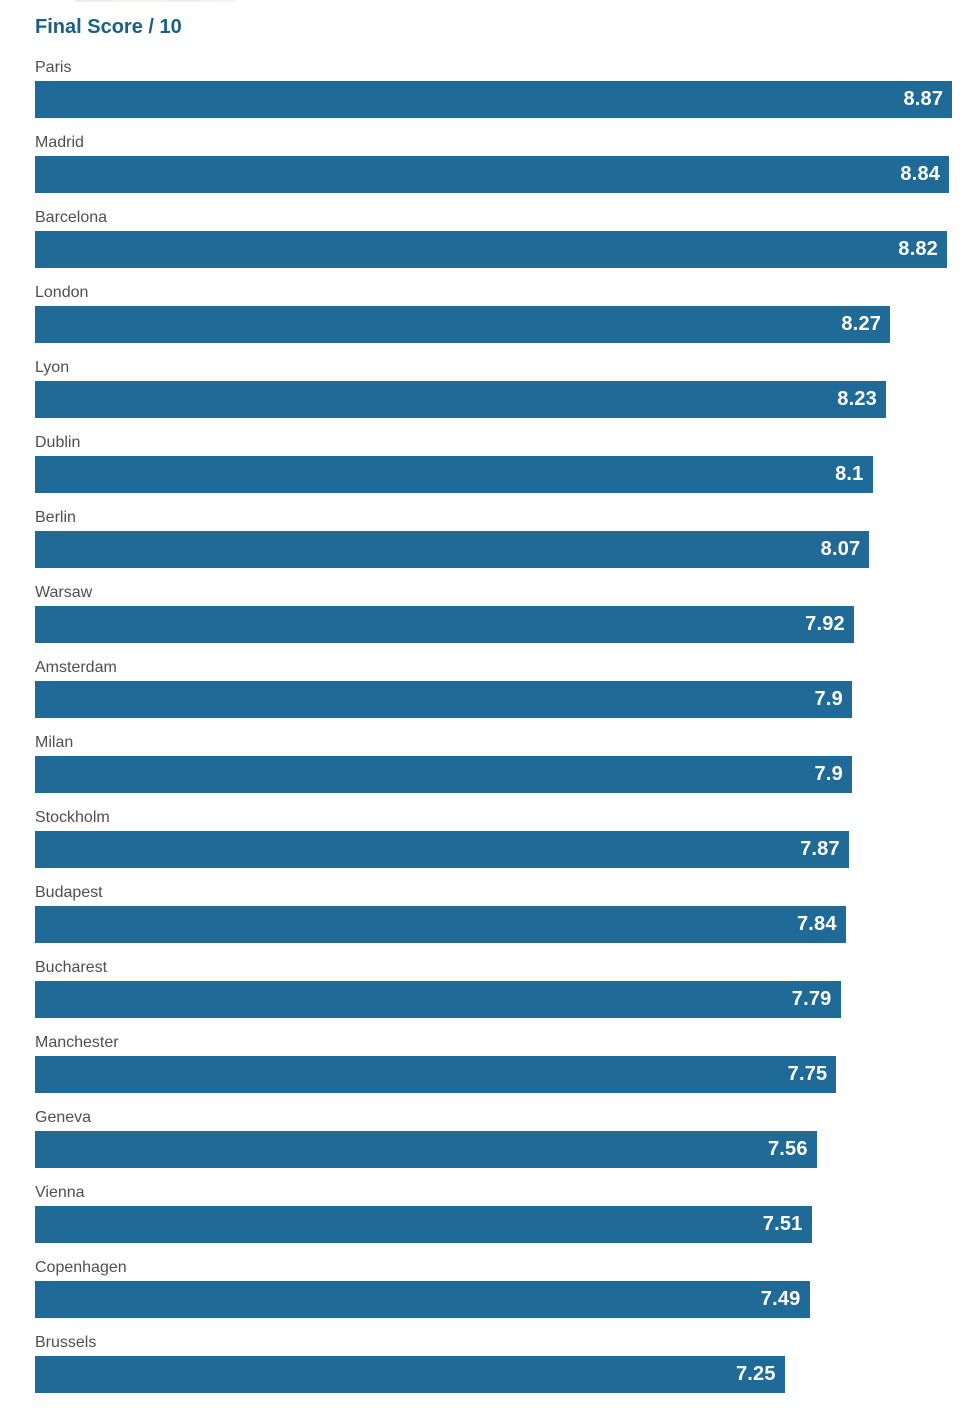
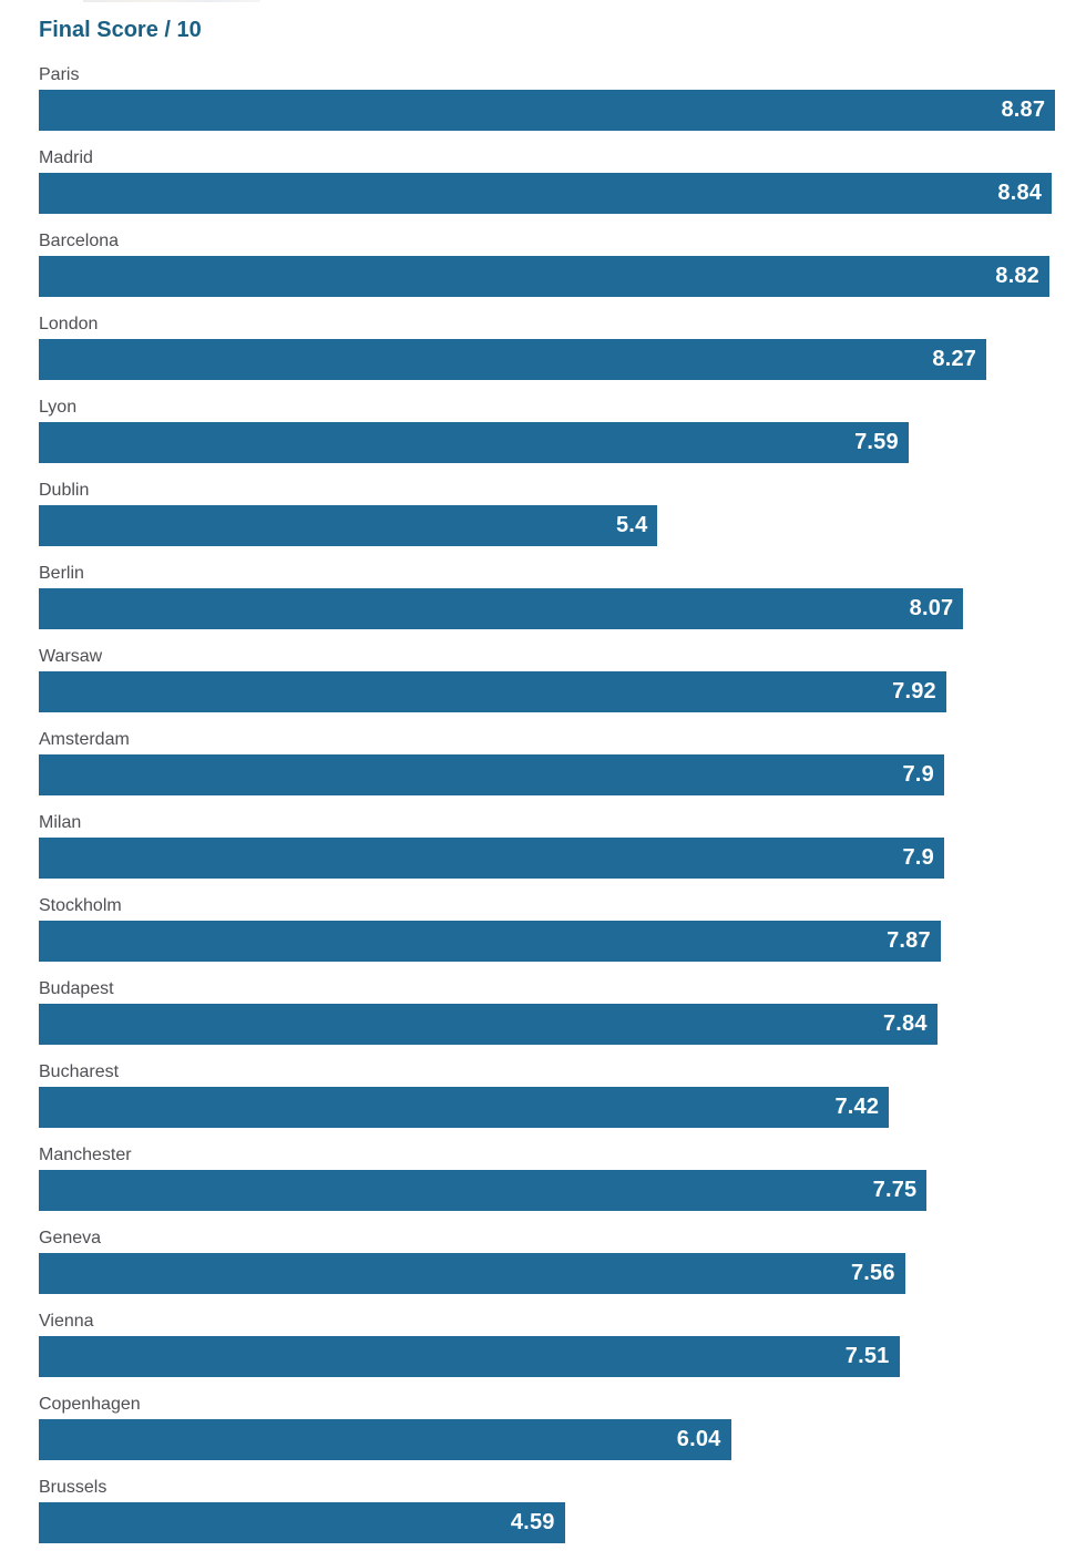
Lyon: 8.23 -> 7.59
Dublin: 8.1 -> 5.4
Bucharest: 7.79 -> 7.42
Copenhagen: 7.49 -> 6.04
Brussels: 7.25 -> 4.59
